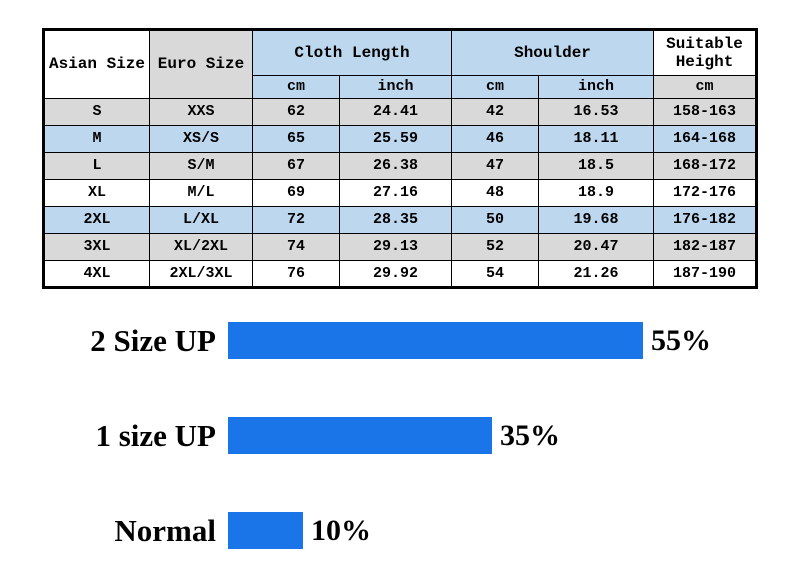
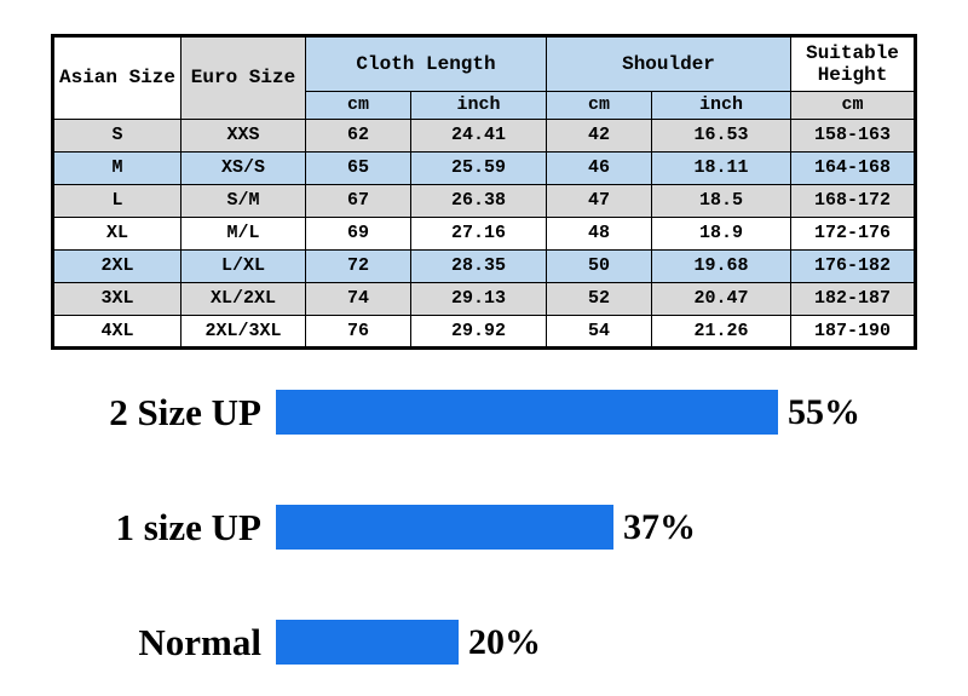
1 size UP: 35% -> 37%
Normal: 10% -> 20%
